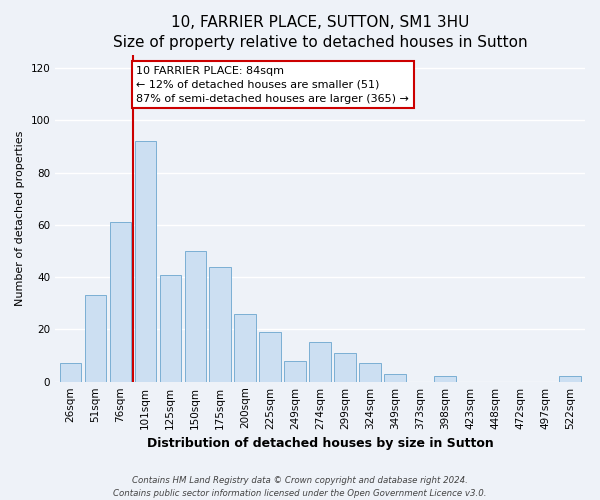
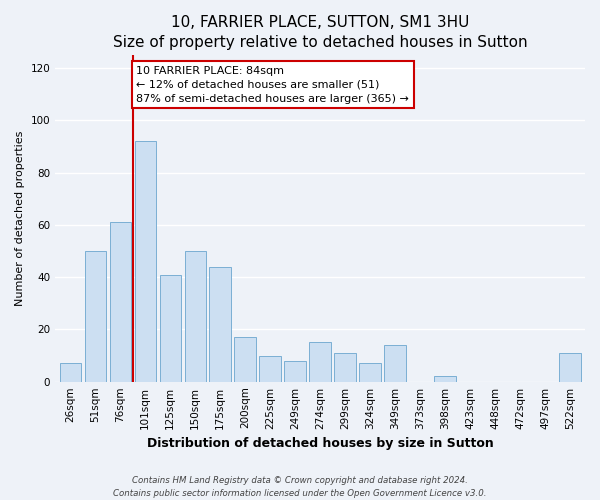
51sqm: 33 -> 50
200sqm: 26 -> 17
225sqm: 19 -> 10
349sqm: 3 -> 14
522sqm: 2 -> 11
